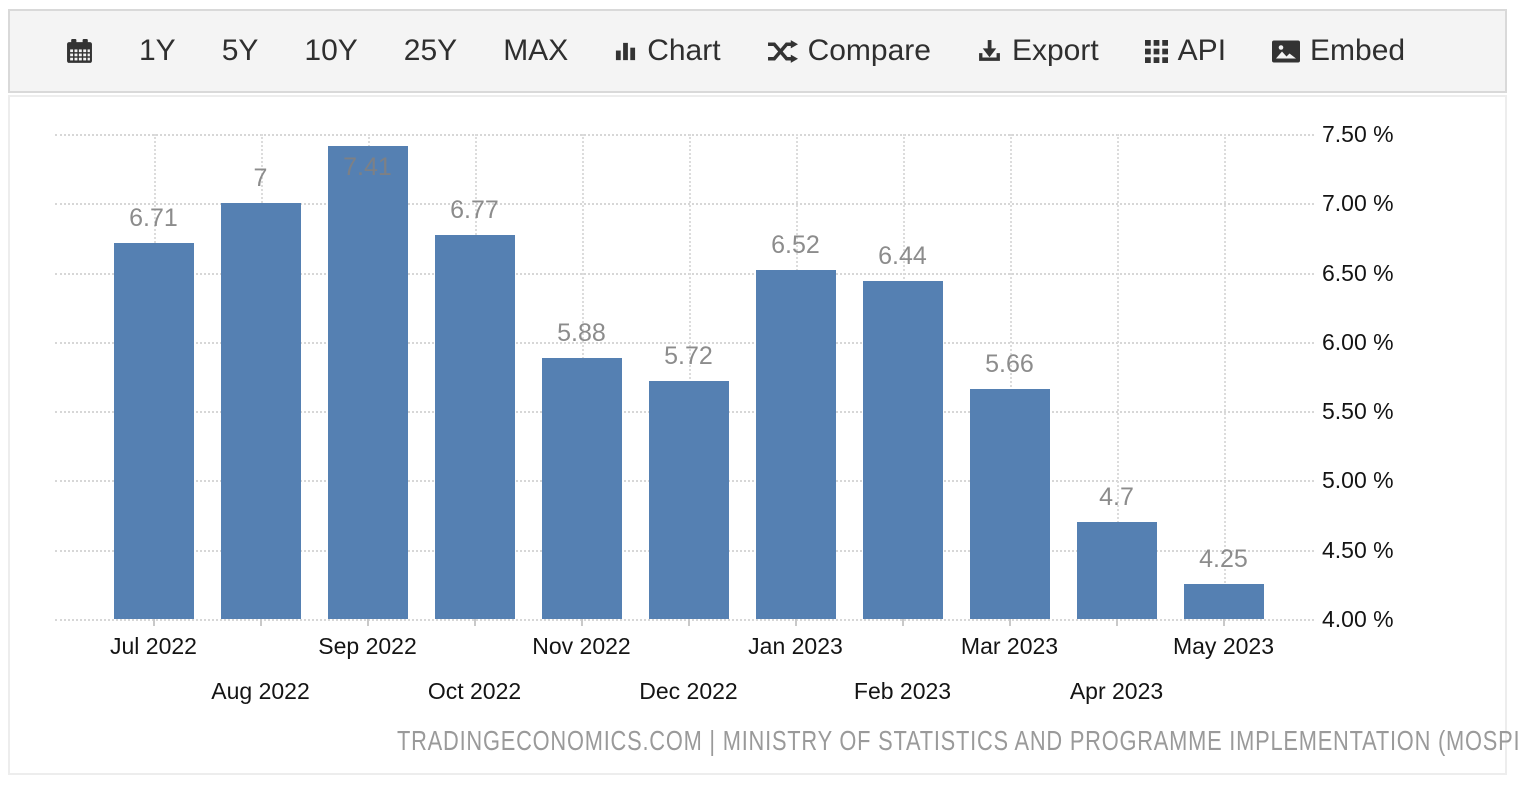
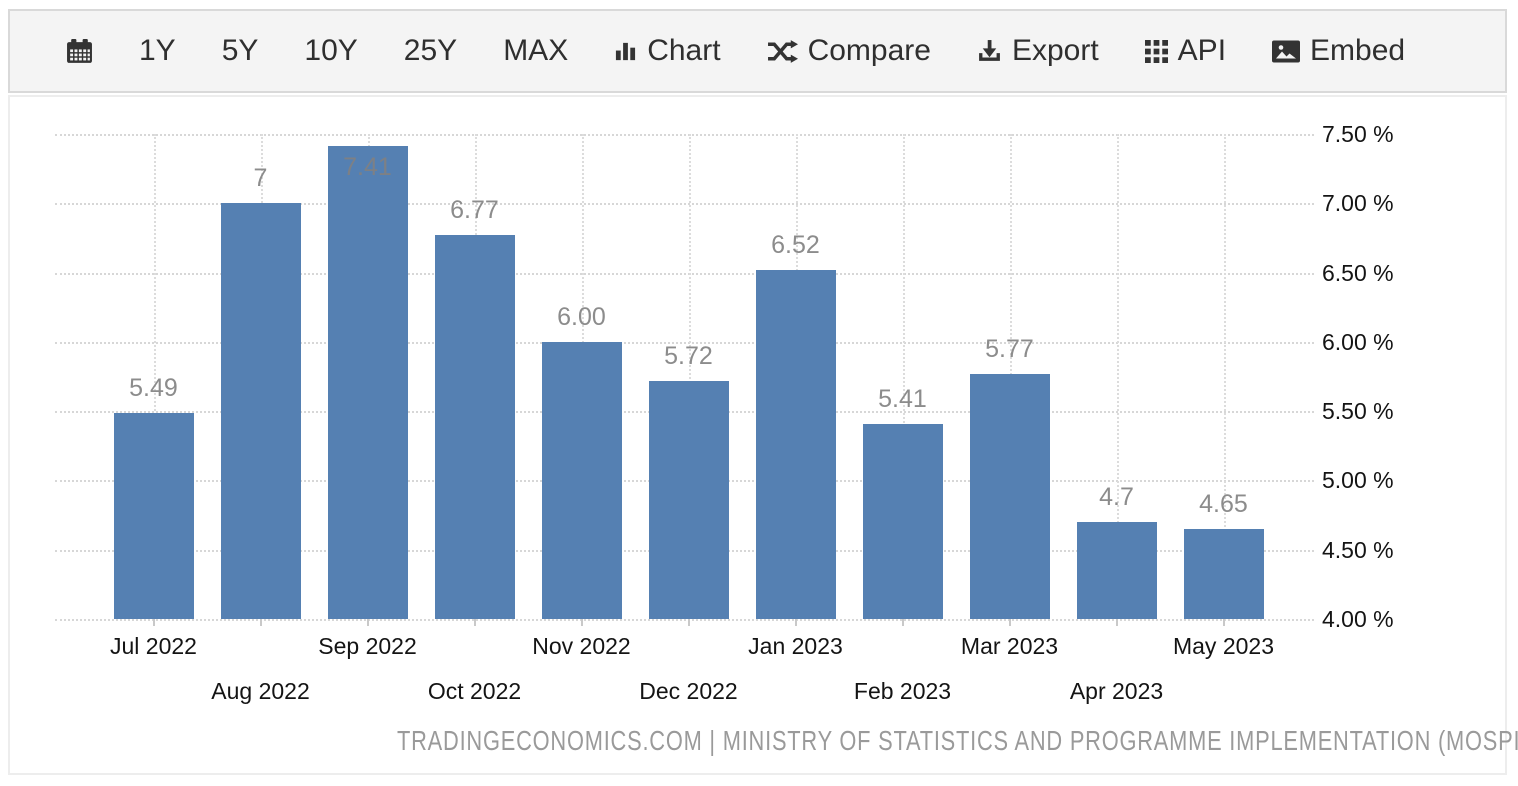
Jul 2022: 6.71 -> 5.49
Nov 2022: 5.88 -> 6.00
Feb 2023: 6.44 -> 5.41
Mar 2023: 5.66 -> 5.77
May 2023: 4.25 -> 4.65
